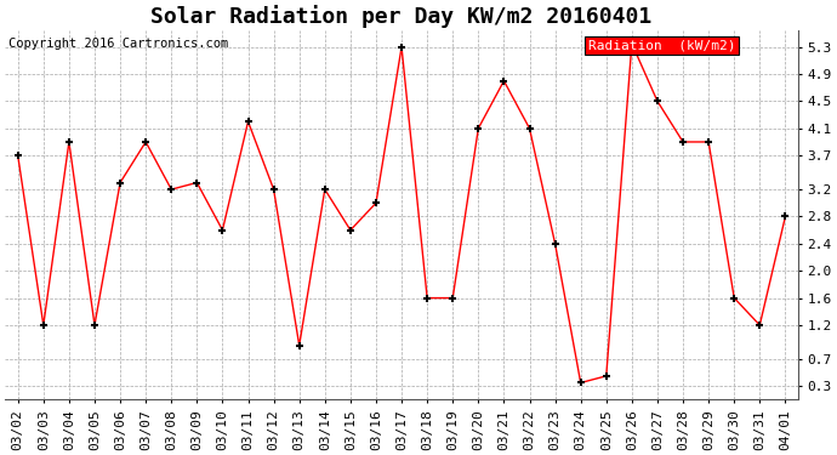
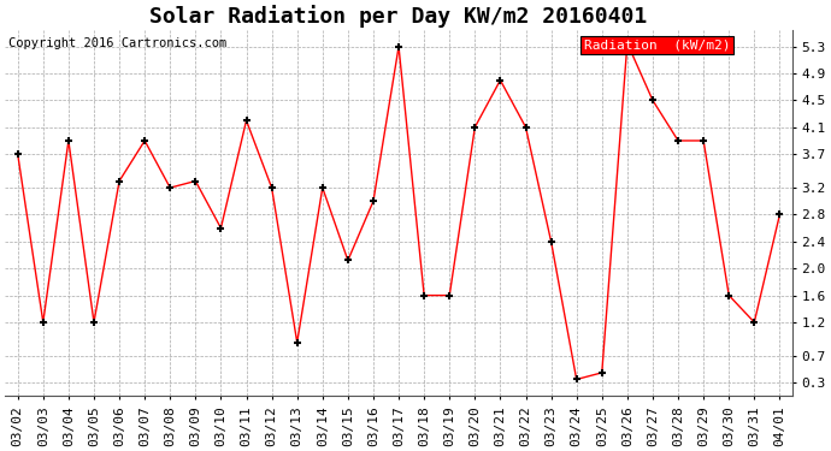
03/15: 2.60 -> 2.12
